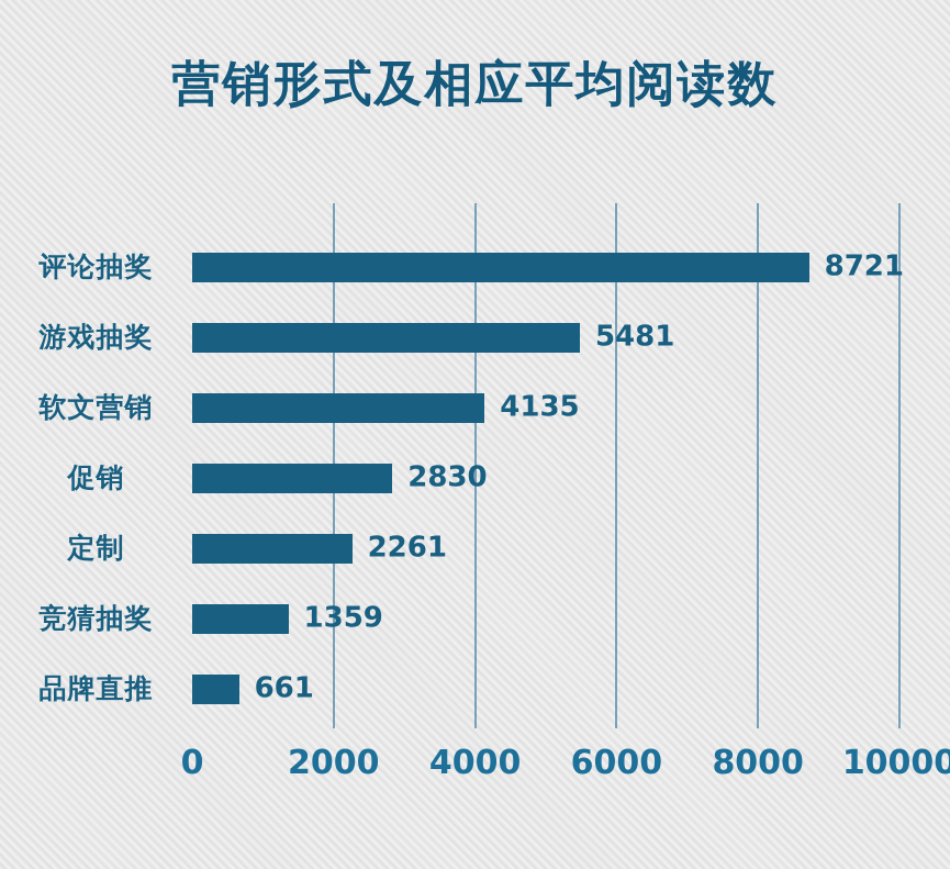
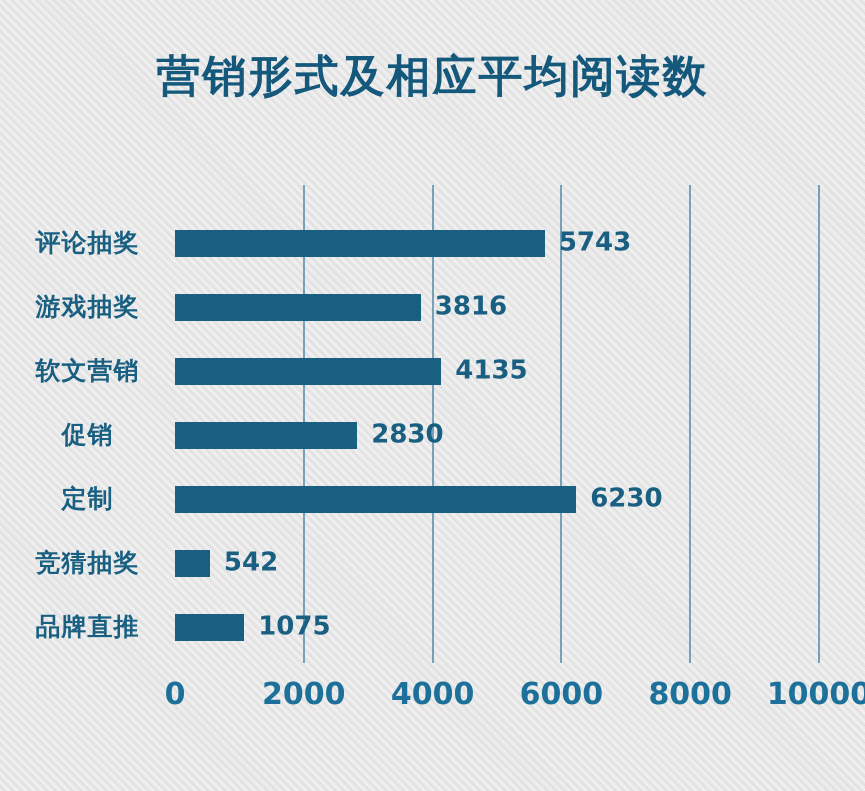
评论抽奖: 8721 -> 5743
游戏抽奖: 5481 -> 3816
定制: 2261 -> 6230
竞猜抽奖: 1359 -> 542
品牌直推: 661 -> 1075
